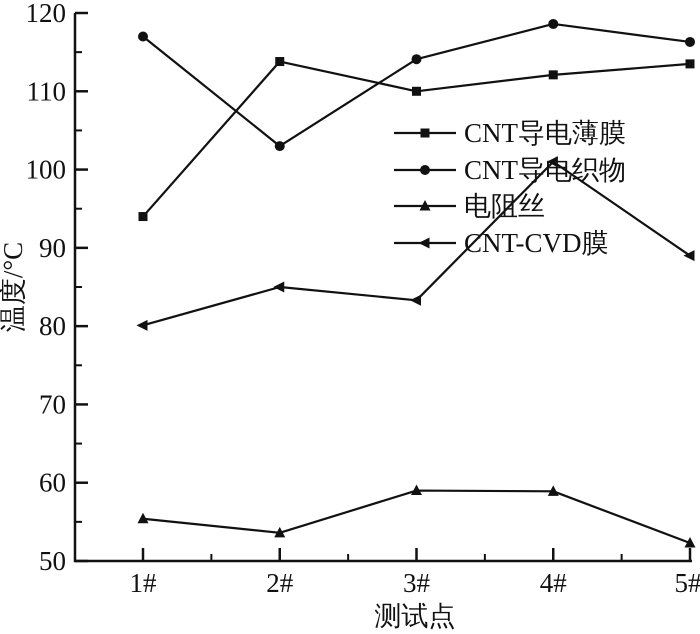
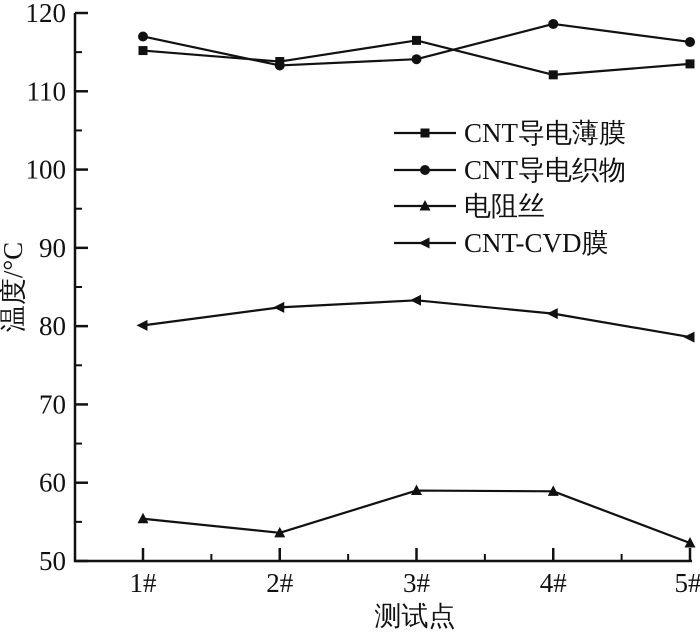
CNT导电薄膜/1#: 94 -> 115
CNT导电织物/2#: 103 -> 113
CNT-CVD膜/2#: 85 -> 82
CNT导电薄膜/3#: 110 -> 116
CNT-CVD膜/4#: 101 -> 82
CNT-CVD膜/5#: 89 -> 79
